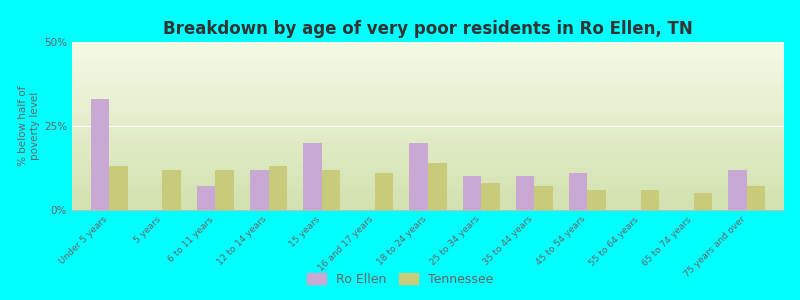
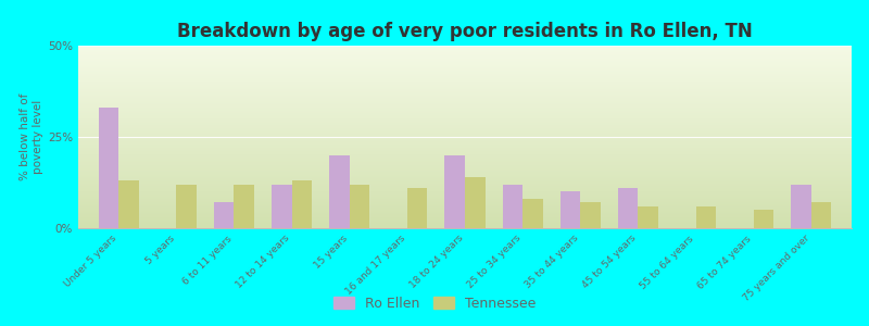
Ro Ellen/25 to 34 years: 10% -> 12%
